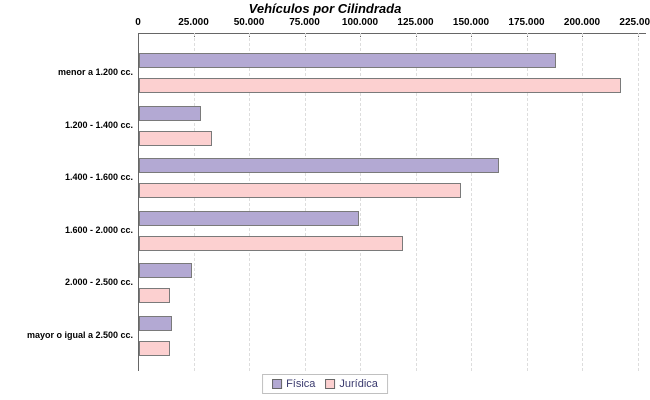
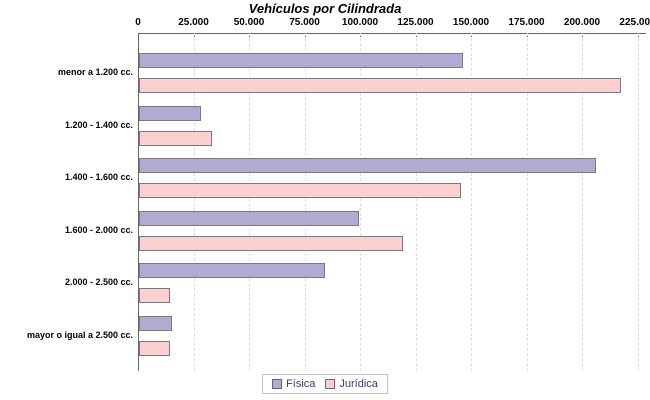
Física/menor a 1.200 cc.: 188000 -> 146000
Física/1.400 - 1.600 cc.: 162000 -> 206000
Física/2.000 - 2.500 cc.: 24000 -> 84000
